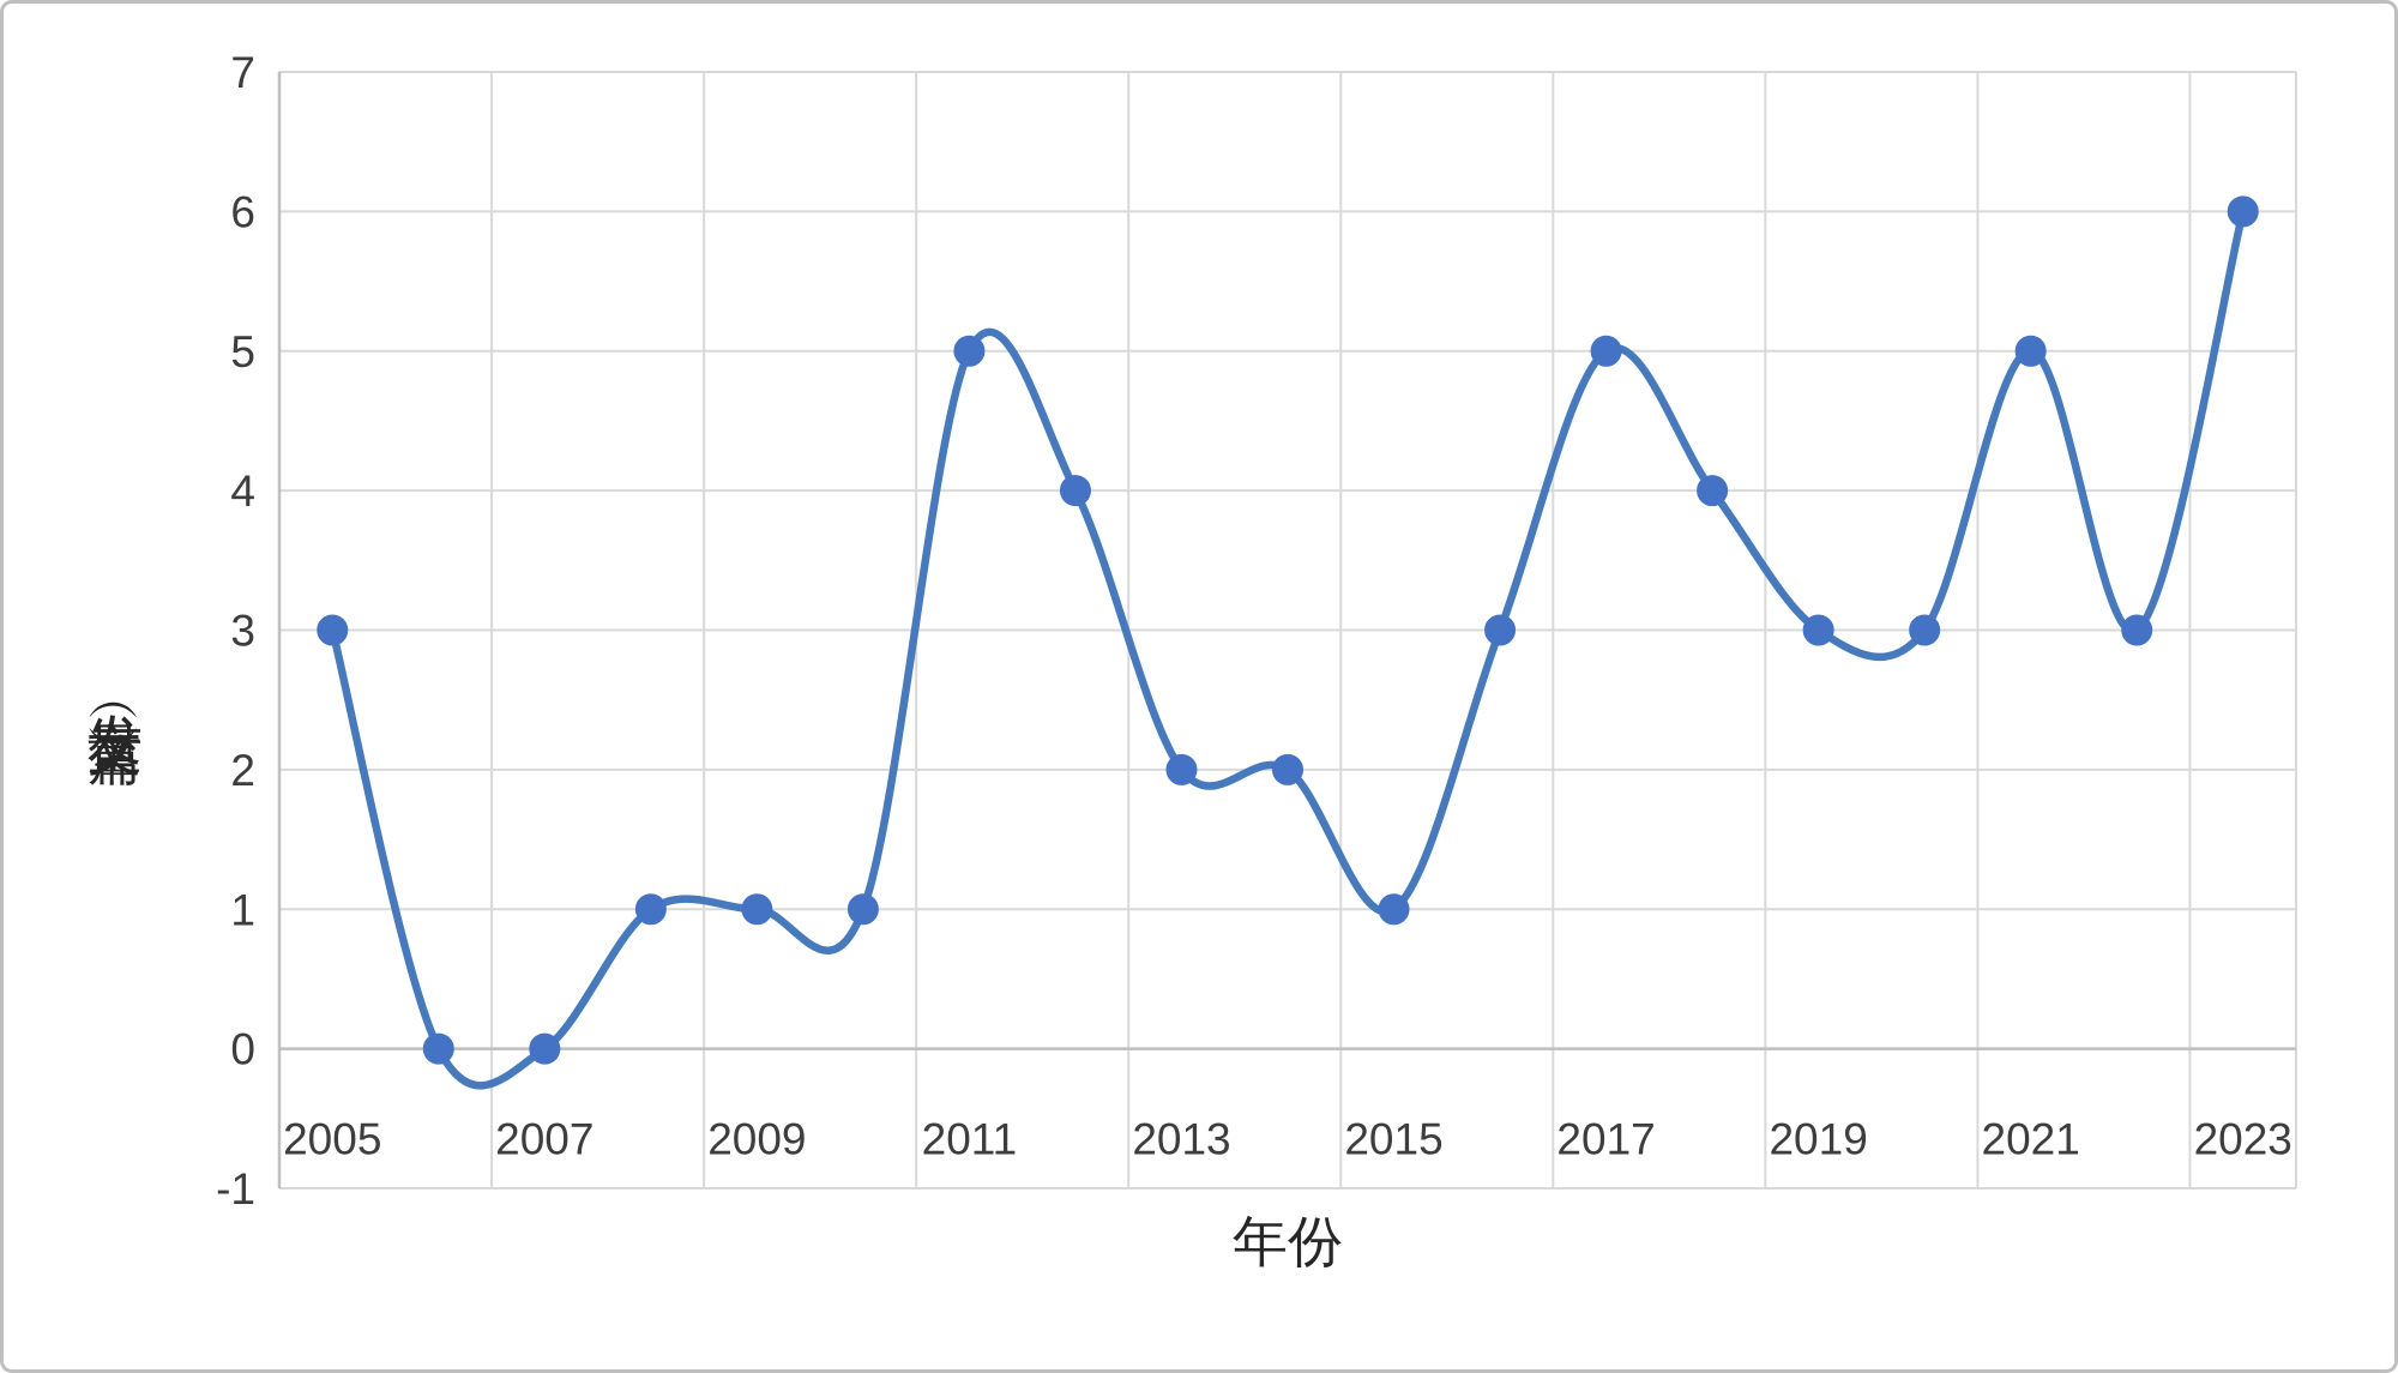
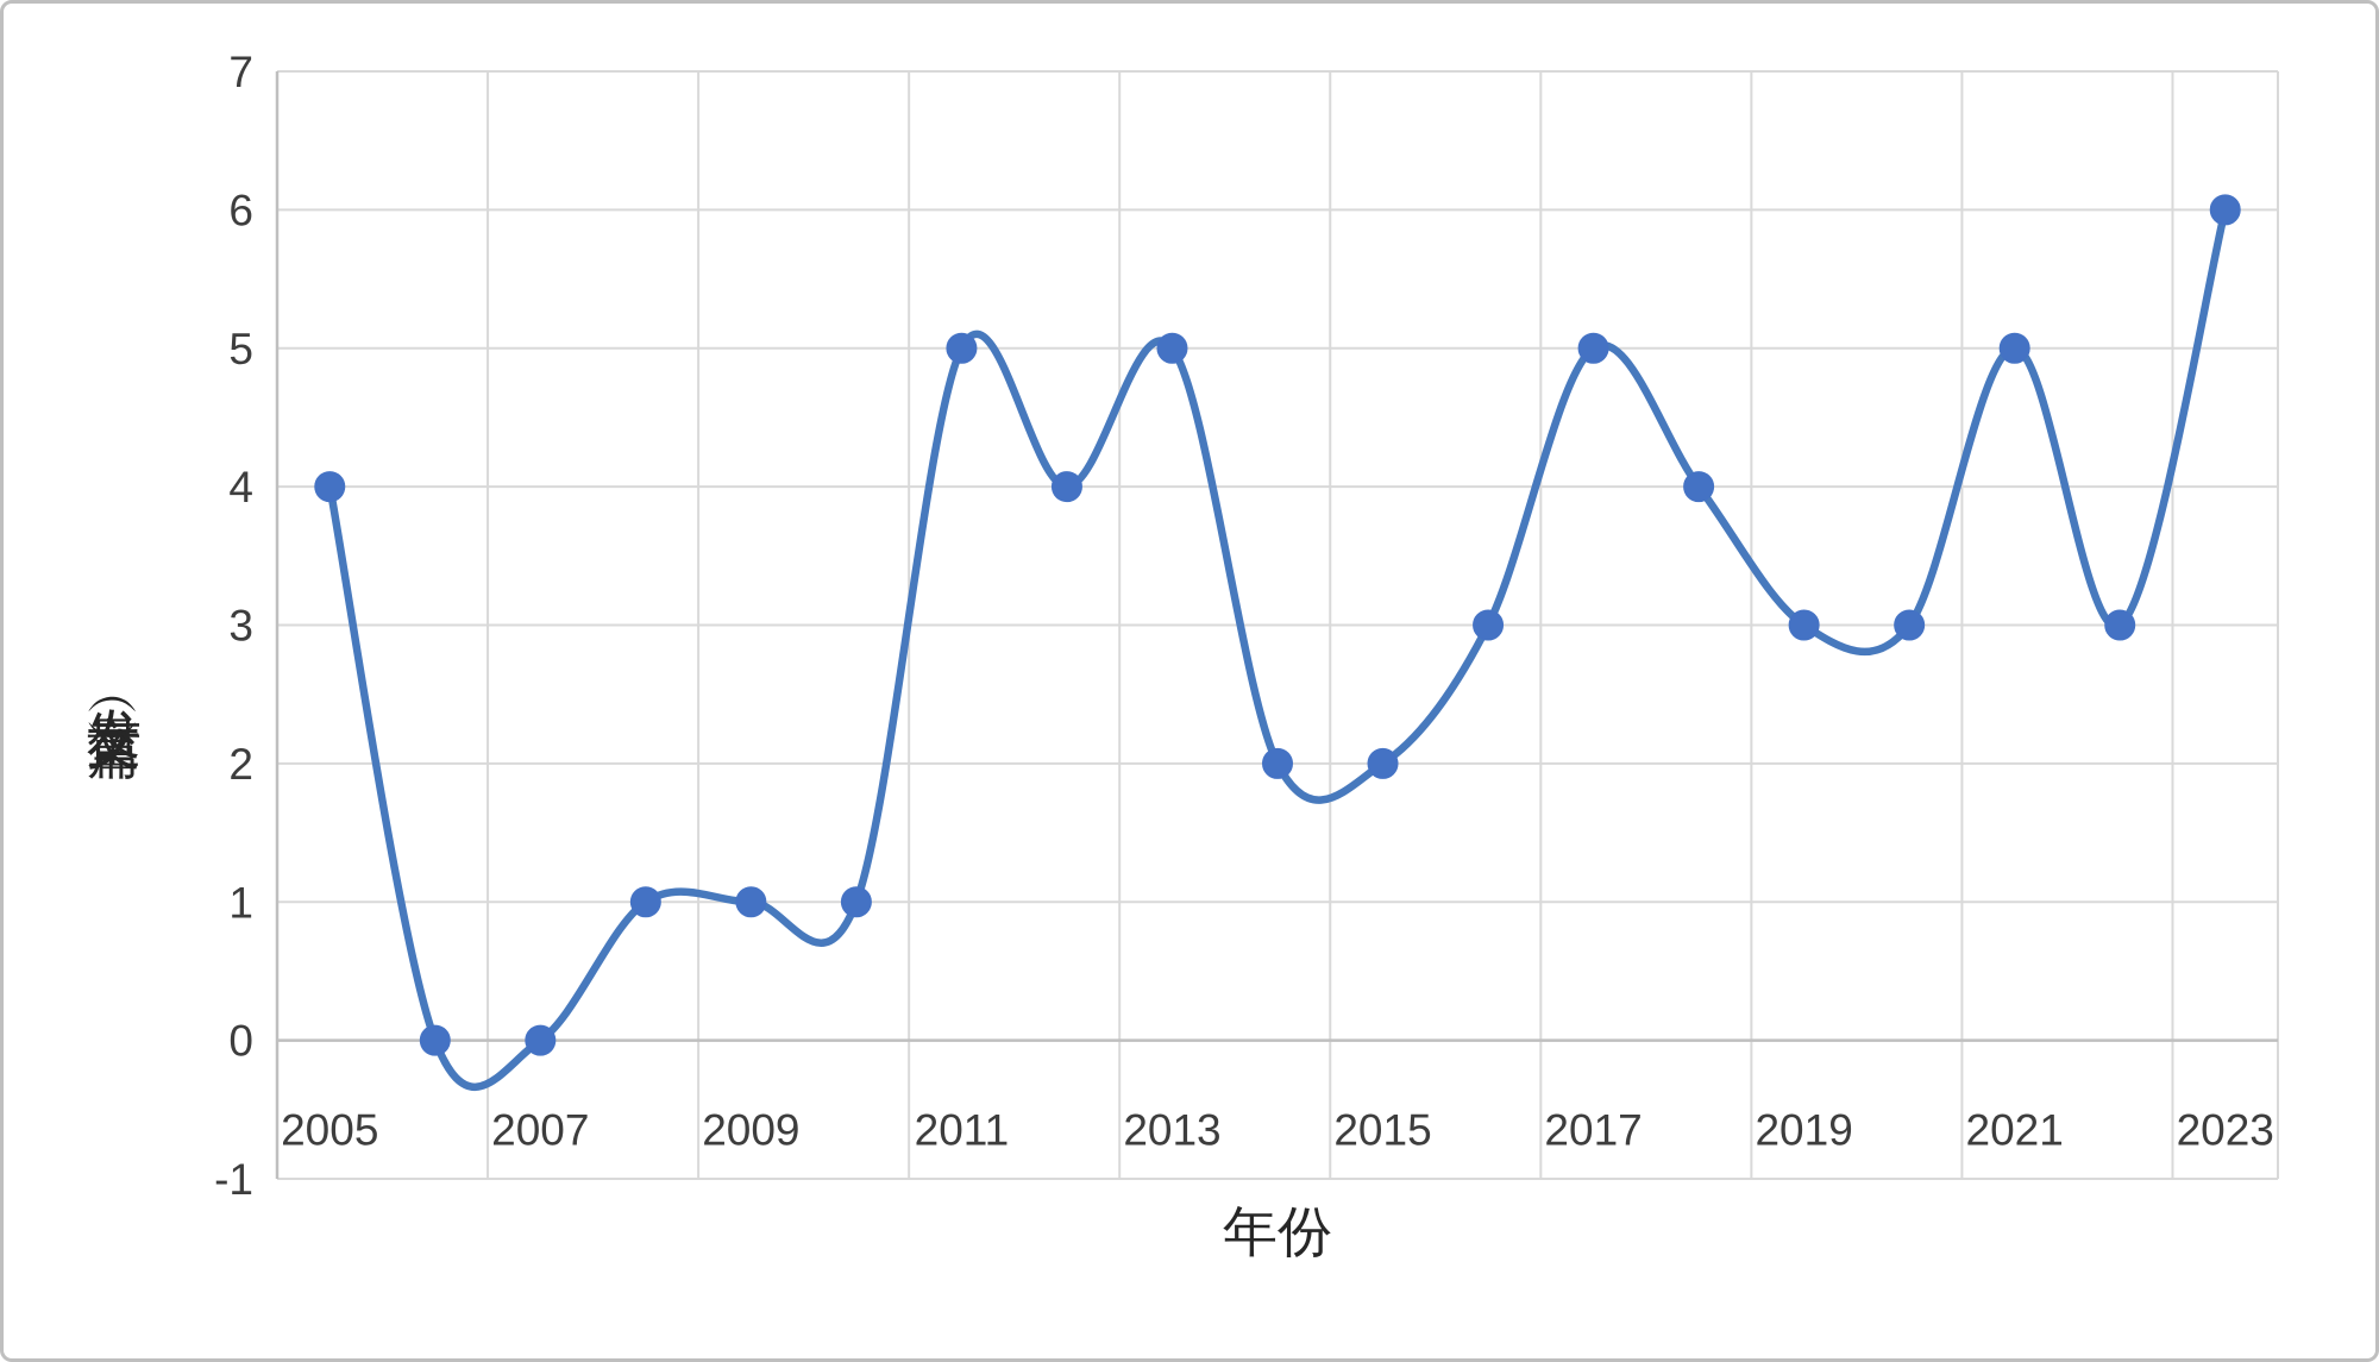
2005: 3 -> 4
2013: 2 -> 5
2015: 1 -> 2
